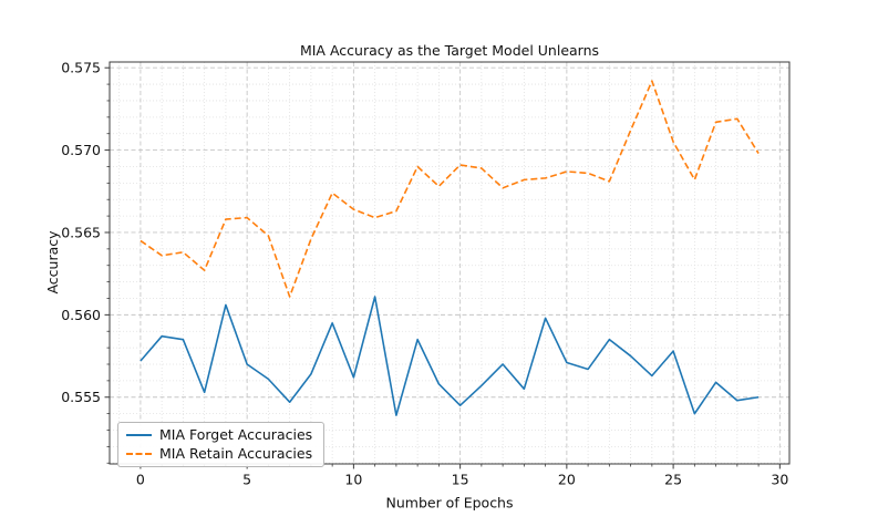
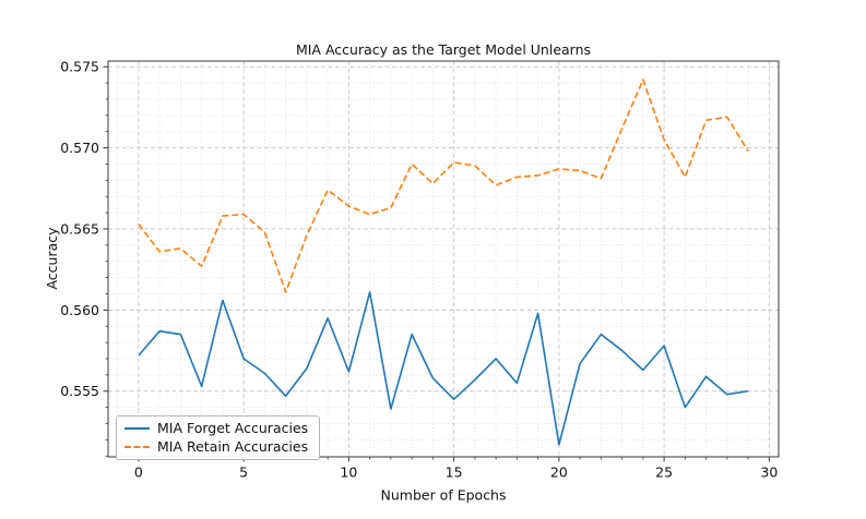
MIA Retain Accuracies/0: 0.5645 -> 0.5653
MIA Forget Accuracies/20: 0.5571 -> 0.5517
